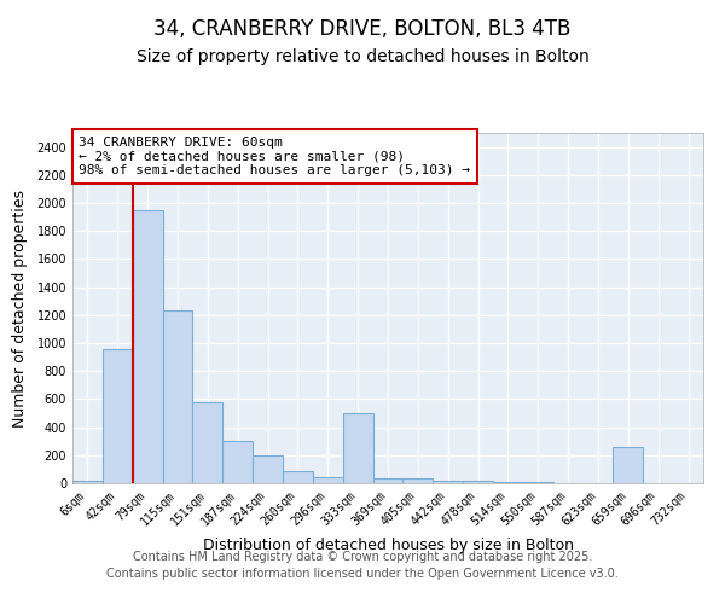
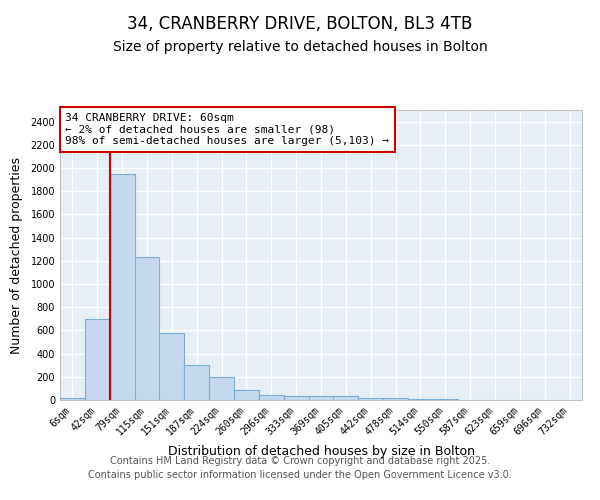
42sqm: 960 -> 700
333sqm: 500 -> 40
659sqm: 260 -> 0
